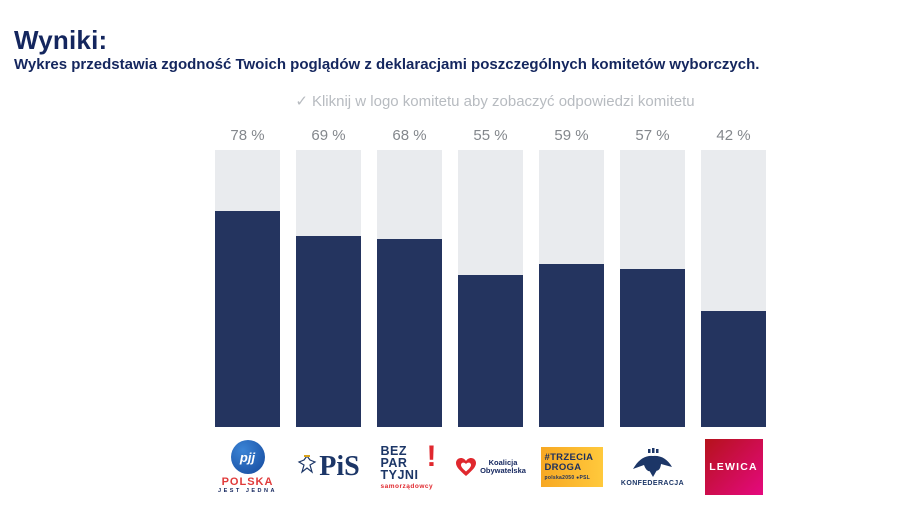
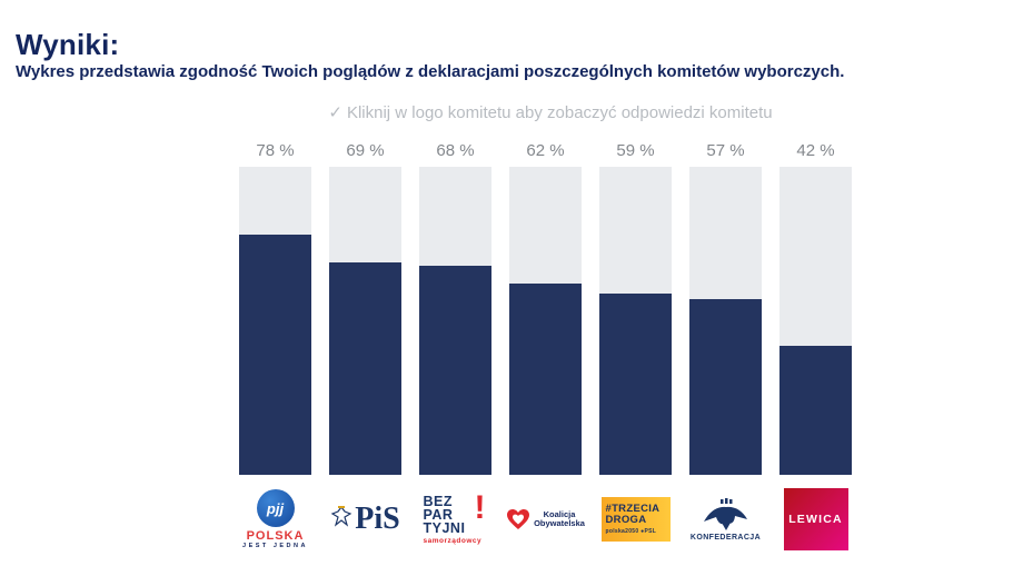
Koalicja Obywatelska: 55 -> 62
